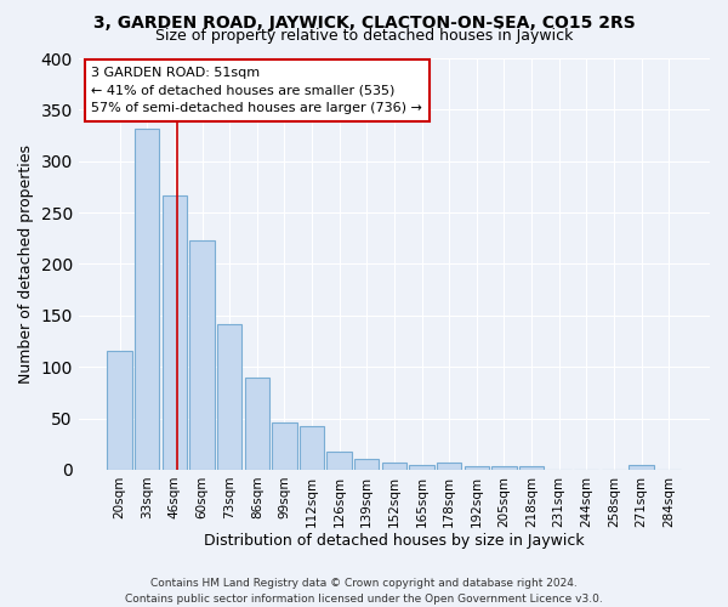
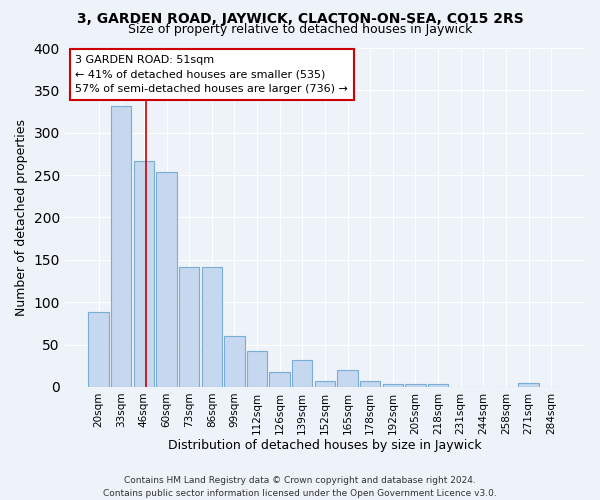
20sqm: 116 -> 88
60sqm: 223 -> 254
86sqm: 90 -> 142
99sqm: 46 -> 60
139sqm: 10 -> 32
165sqm: 5 -> 20
